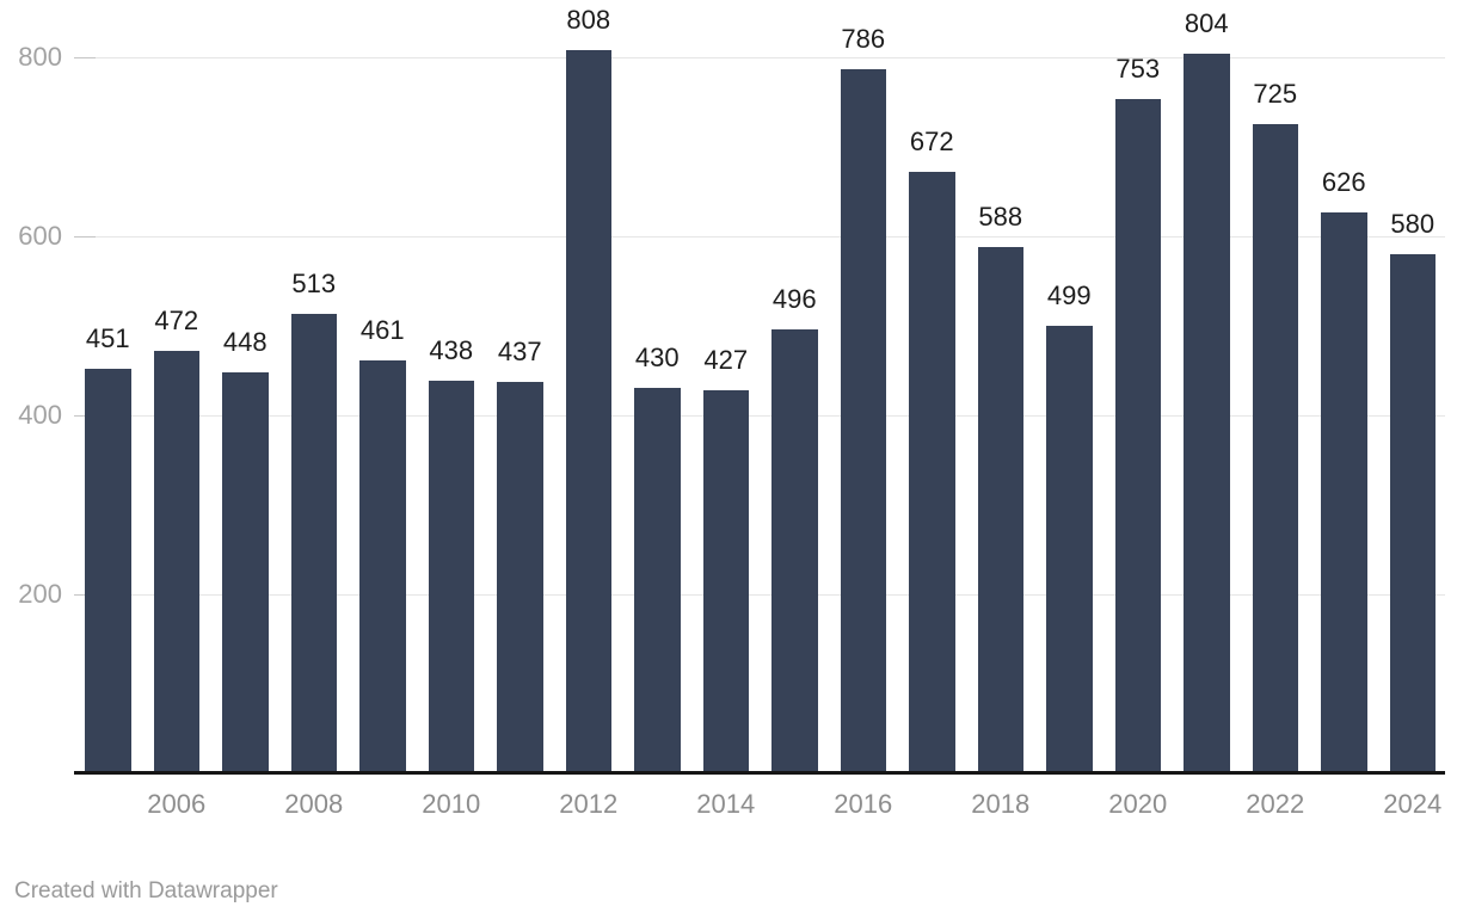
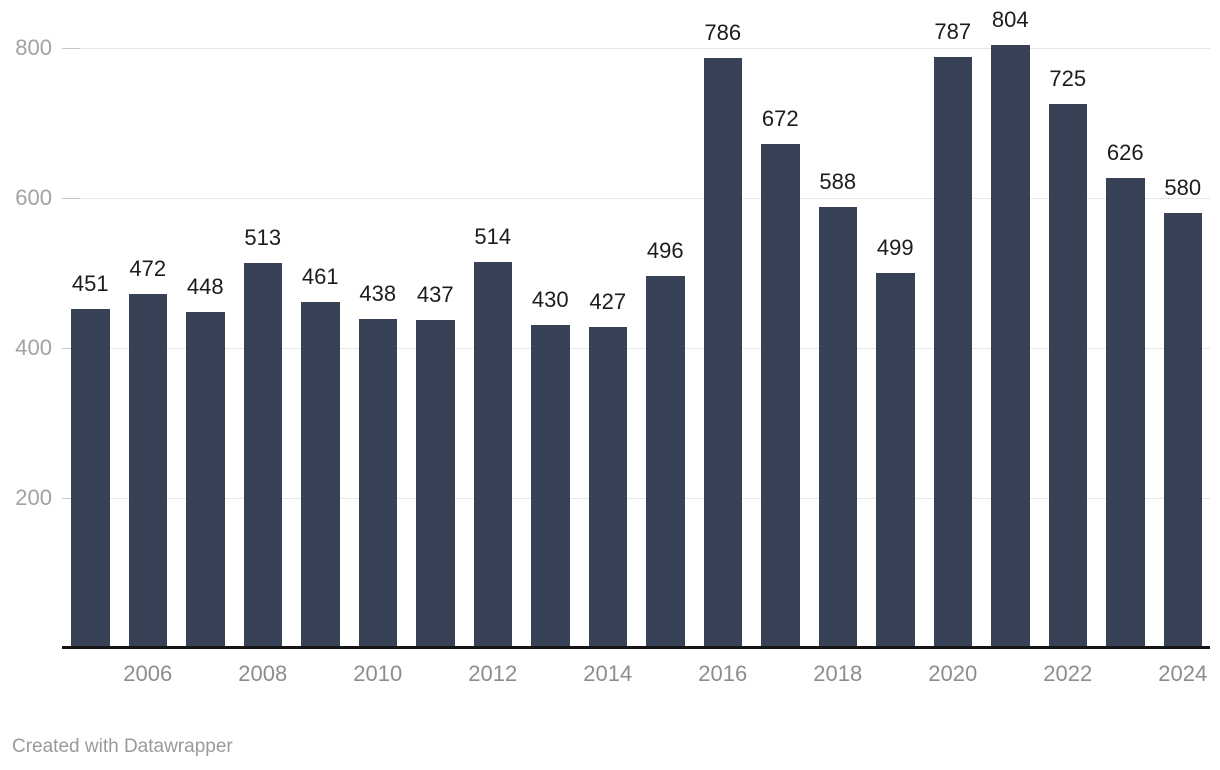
2012: 808 -> 514
2020: 753 -> 787
